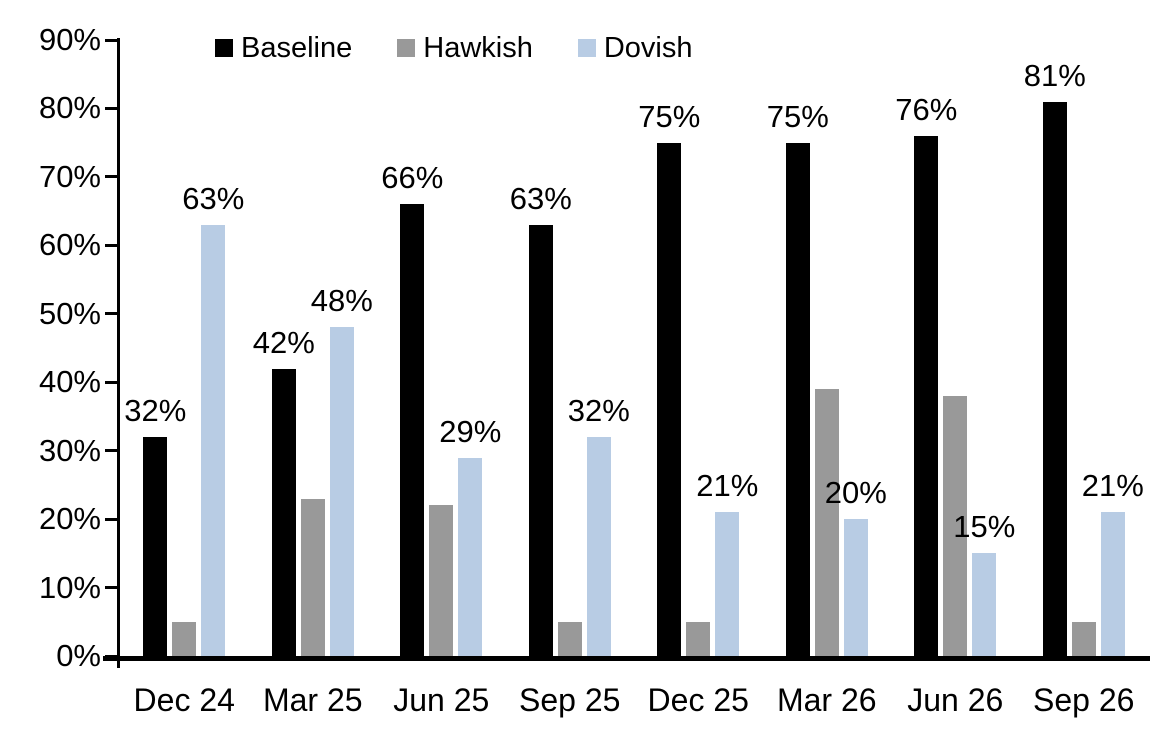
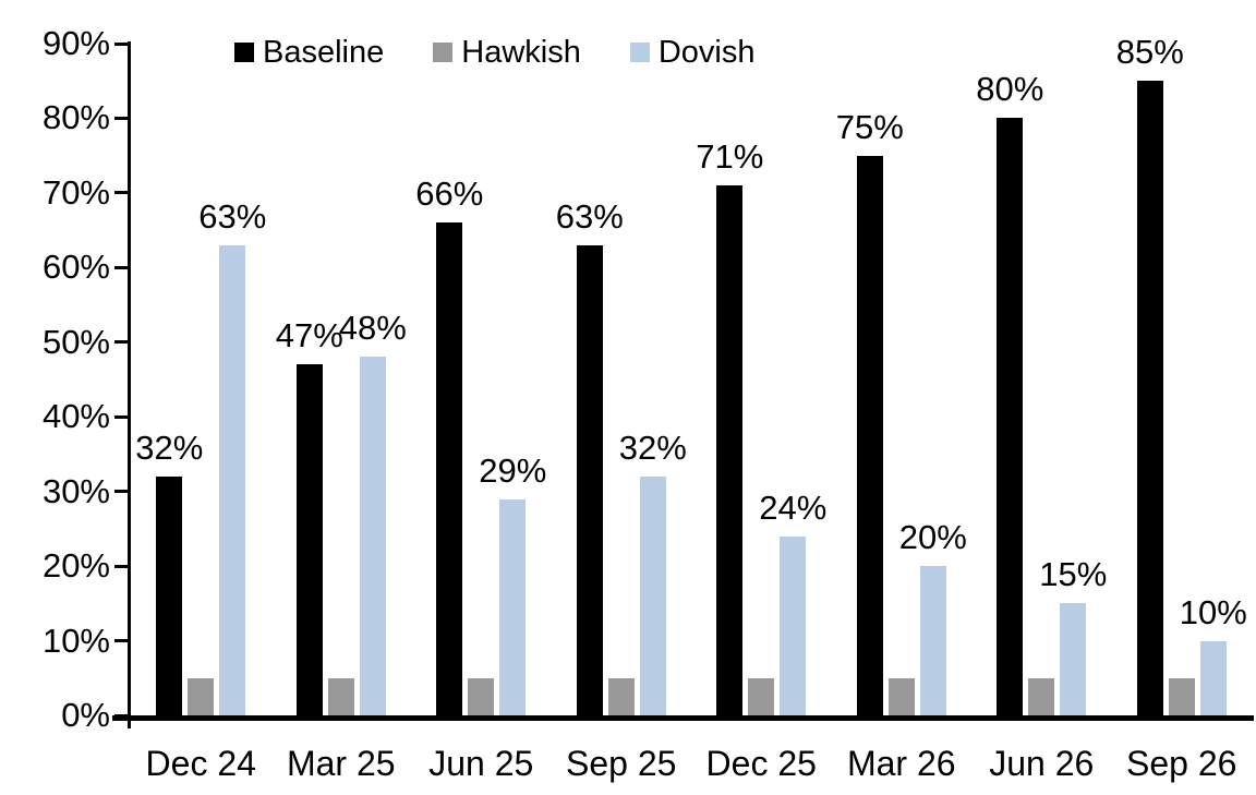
Baseline/Mar 25: 42% -> 47%
Hawkish/Mar 25: 23% -> 5%
Hawkish/Jun 25: 22% -> 5%
Baseline/Dec 25: 75% -> 71%
Dovish/Dec 25: 21% -> 24%
Hawkish/Mar 26: 39% -> 5%
Baseline/Jun 26: 76% -> 80%
Hawkish/Jun 26: 38% -> 5%
Baseline/Sep 26: 81% -> 85%
Dovish/Sep 26: 21% -> 10%
